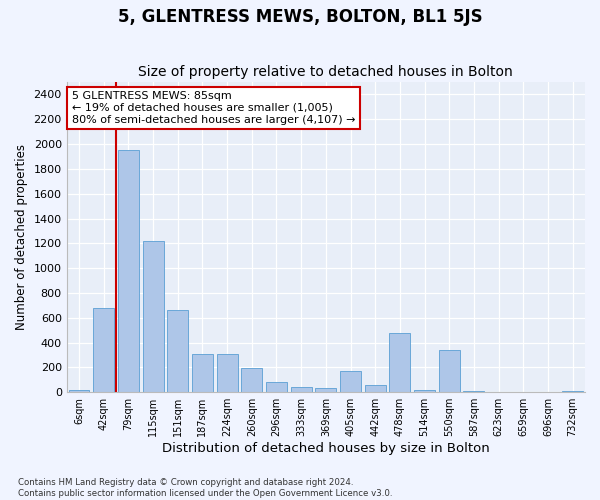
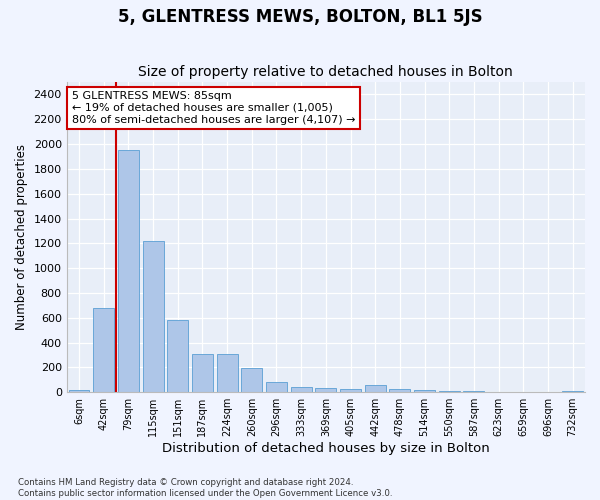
151sqm: 660 -> 580
405sqm: 170 -> 20
478sqm: 480 -> 20
550sqm: 340 -> 10
